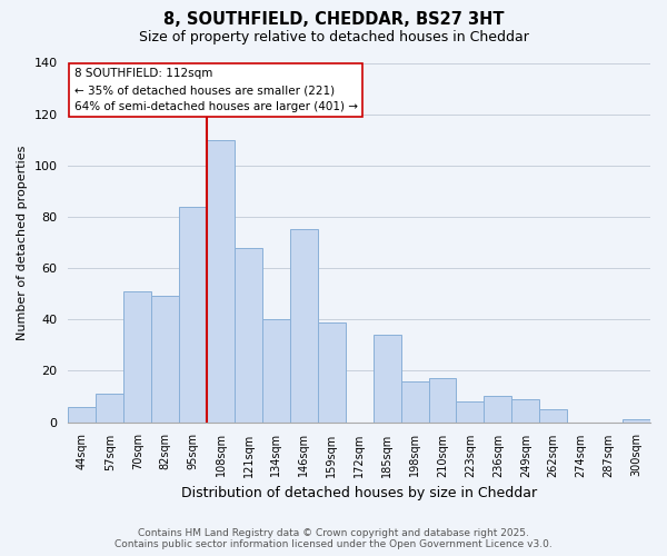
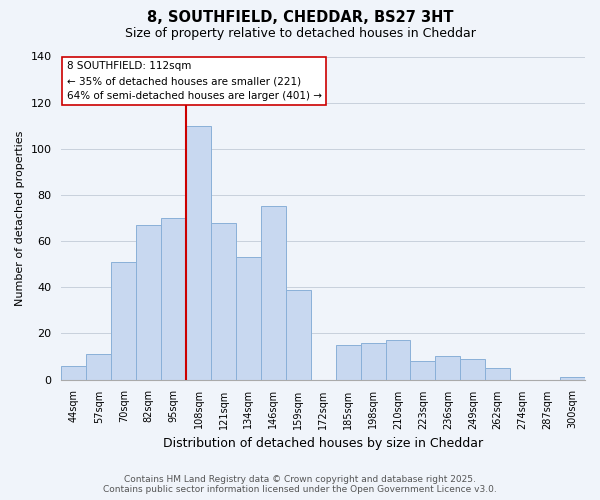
82sqm: 49 -> 67
95sqm: 84 -> 70
134sqm: 40 -> 53
185sqm: 34 -> 15
